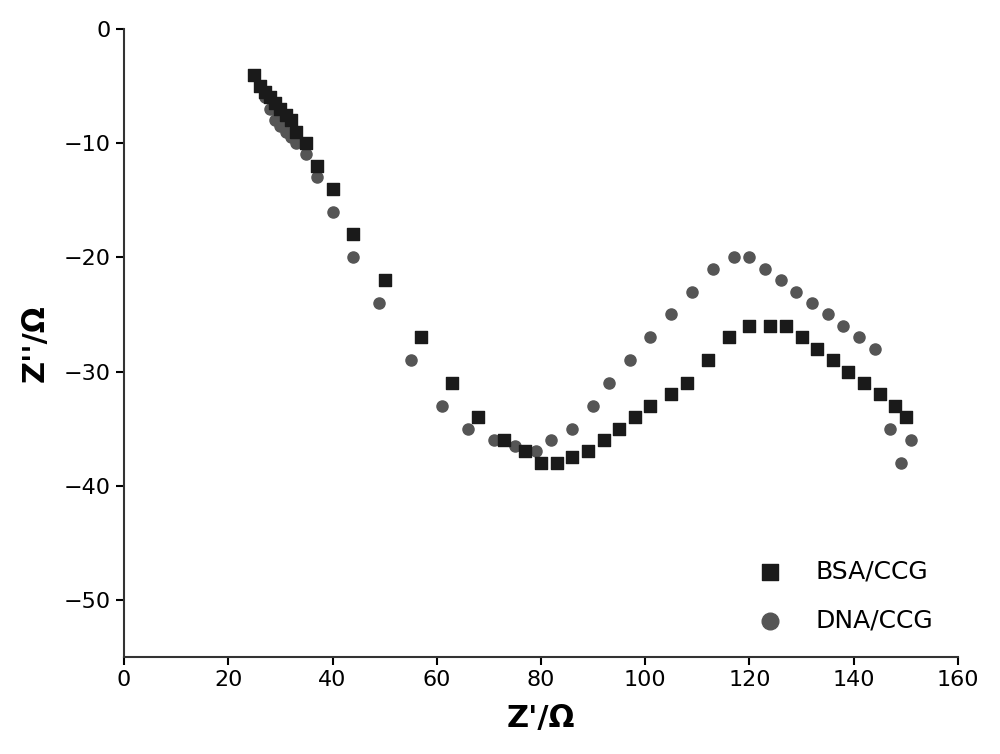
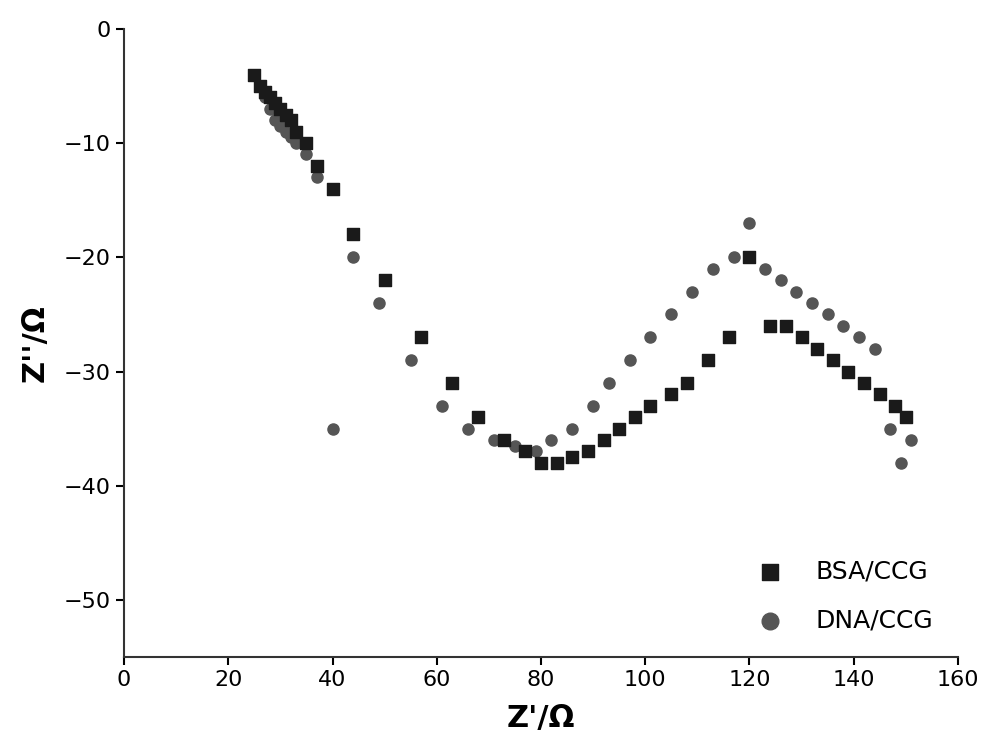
DNA/CCG/40: -16.0 -> -35.0
BSA/CCG/120: -26.0 -> -20.0
DNA/CCG/120: -20.0 -> -17.0
